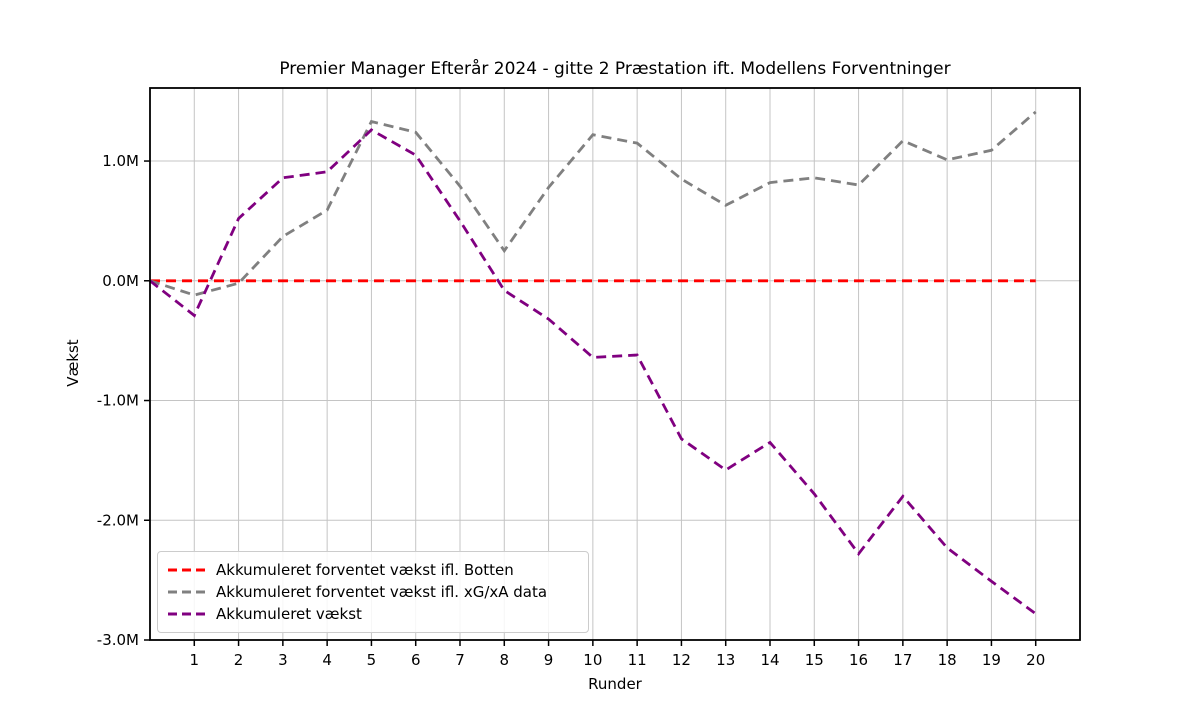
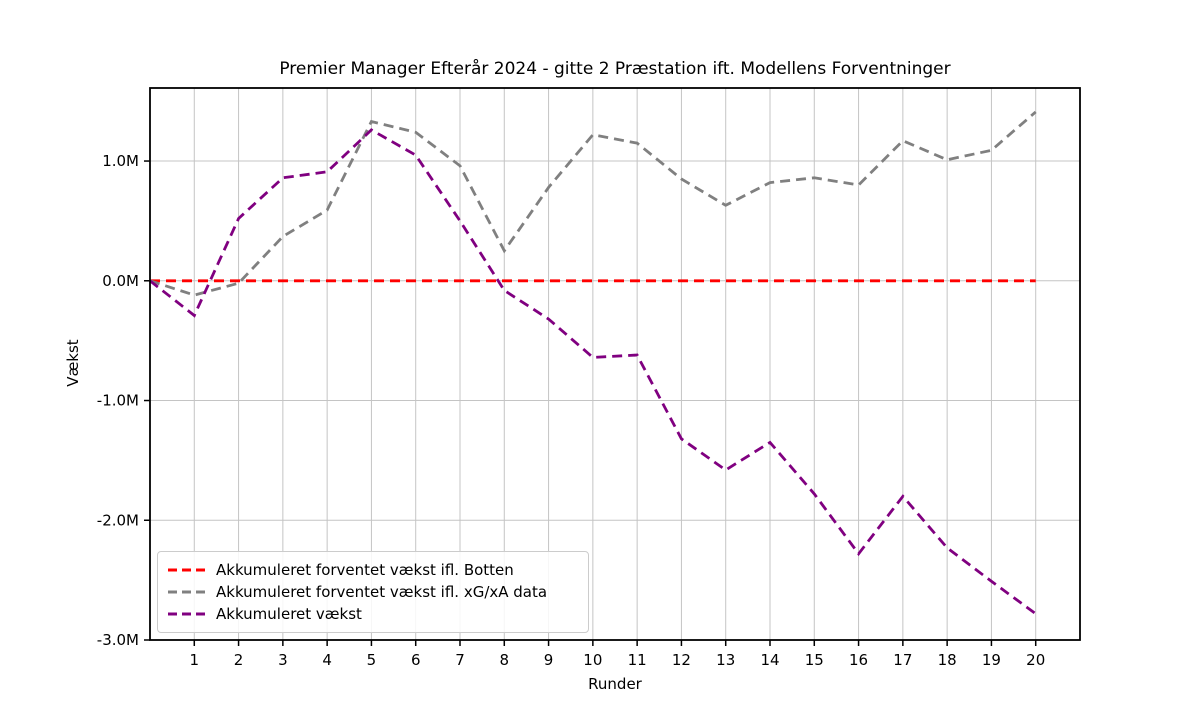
Akkumuleret forventet vækst ifl. xG/xA data/7: 0.79M -> 0.96M
